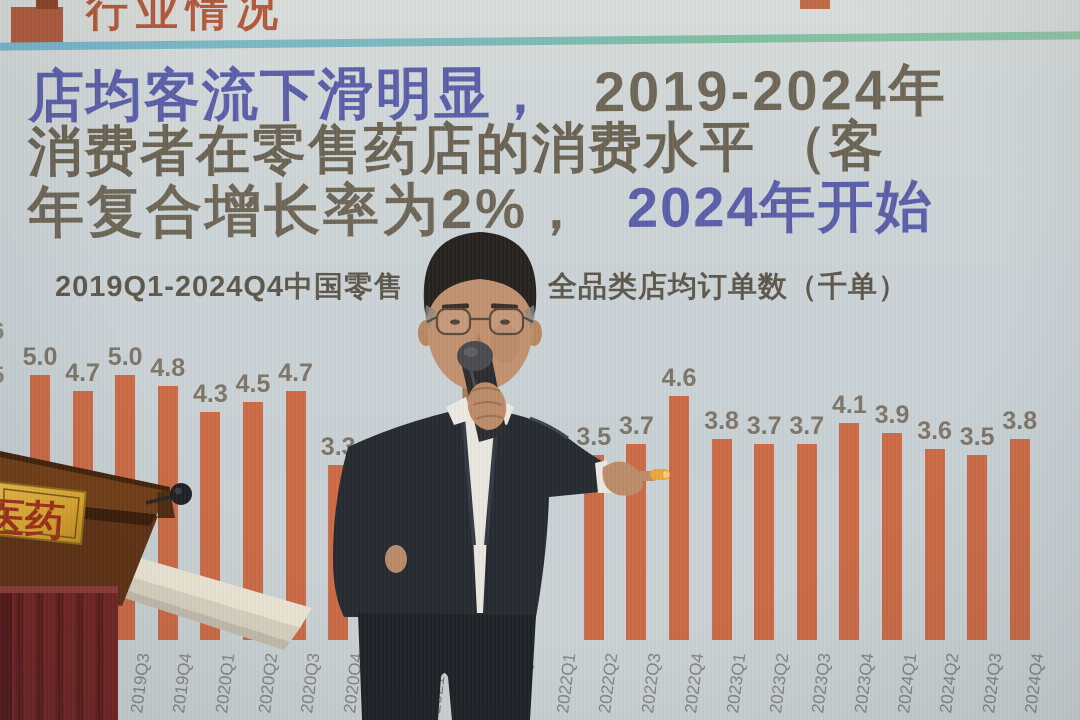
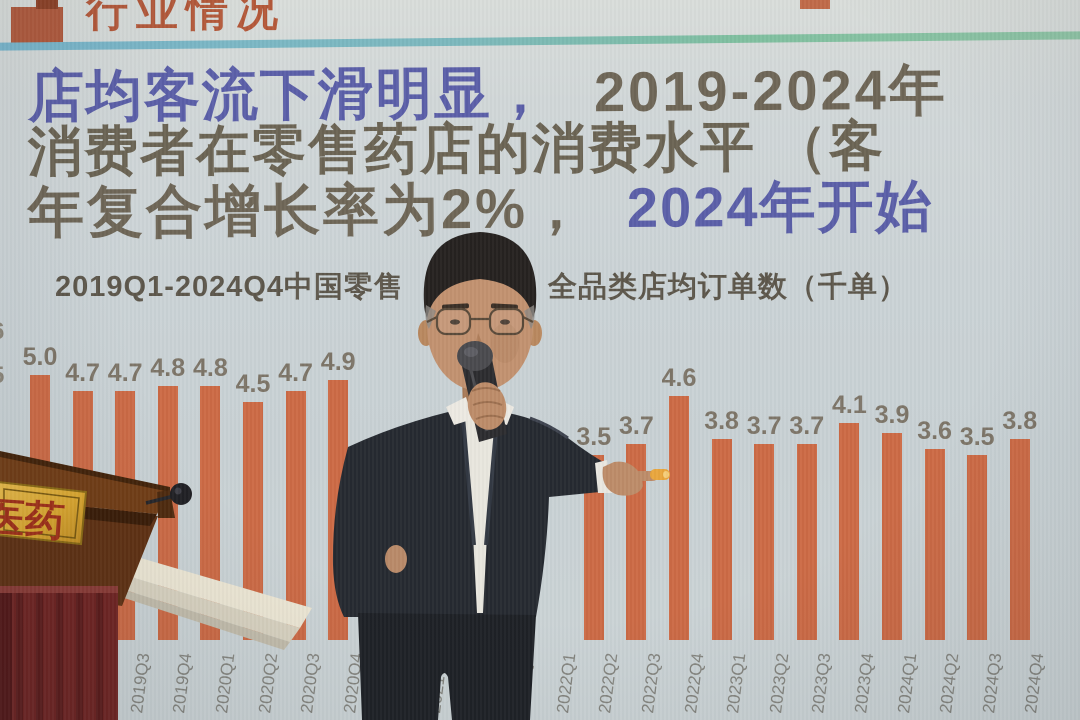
2019Q3: 5.0 -> 4.7
2020Q1: 4.3 -> 4.8
2020Q4: 3.3 -> 4.9
